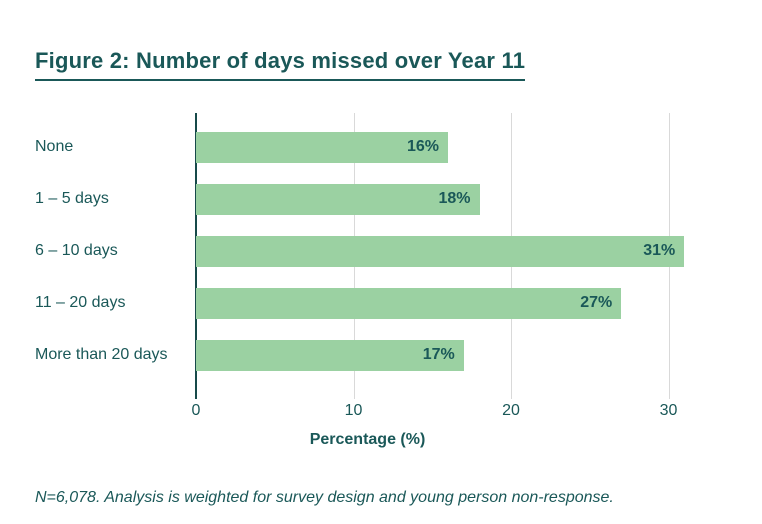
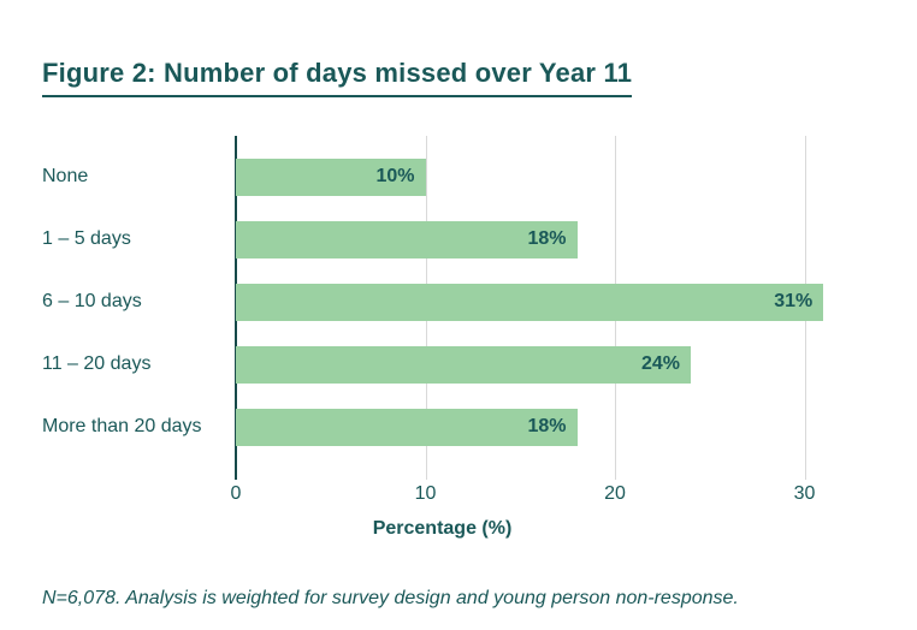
None: 16% -> 10%
11 – 20 days: 27% -> 24%
More than 20 days: 17% -> 18%
